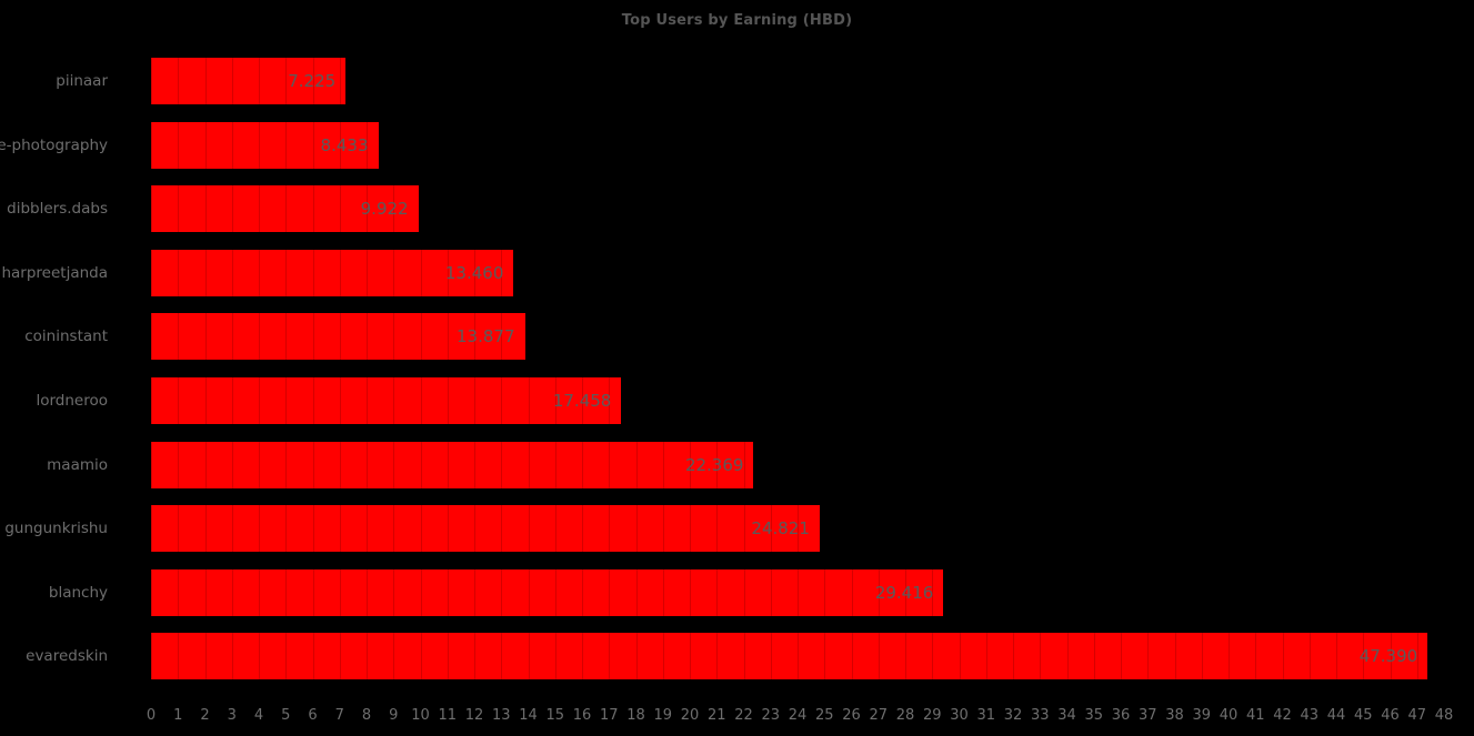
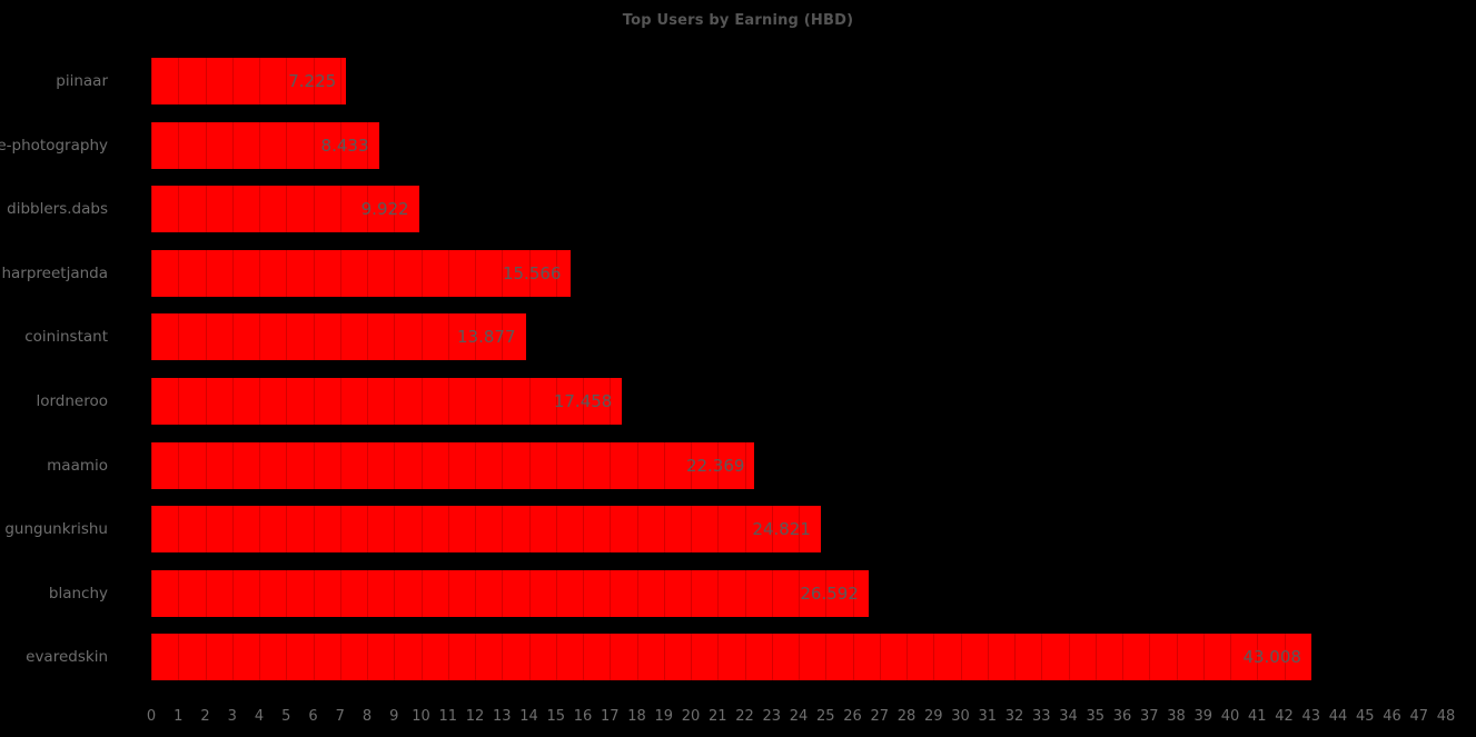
harpreetjanda: 13.460 -> 15.566
blanchy: 29.416 -> 26.592
evaredskin: 47.390 -> 43.008
